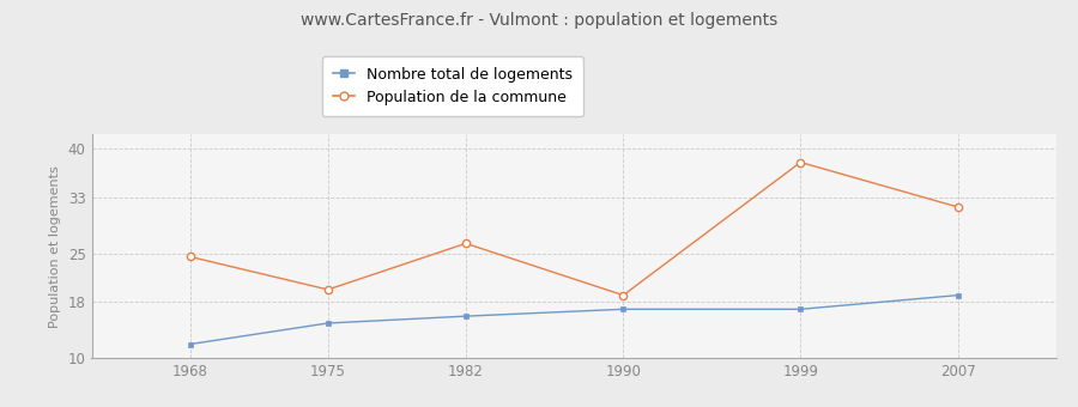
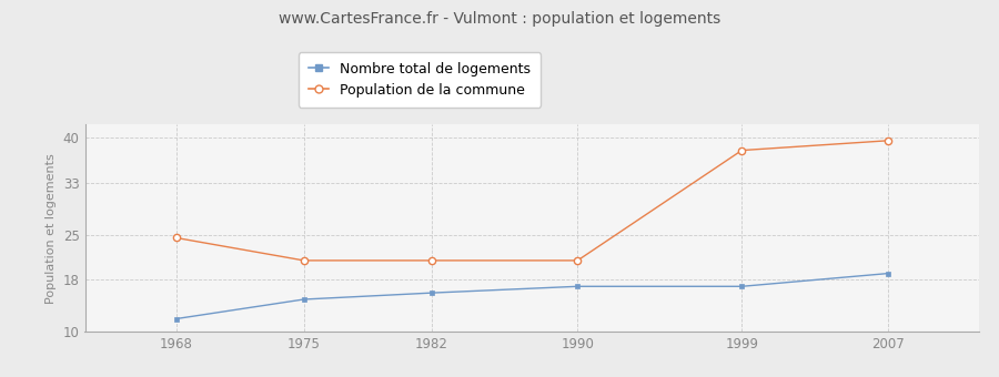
Population de la commune/1975: 19.8 -> 21.0
Population de la commune/1982: 26.4 -> 21.0
Population de la commune/1990: 19.0 -> 21.0
Population de la commune/2007: 31.6 -> 39.5
